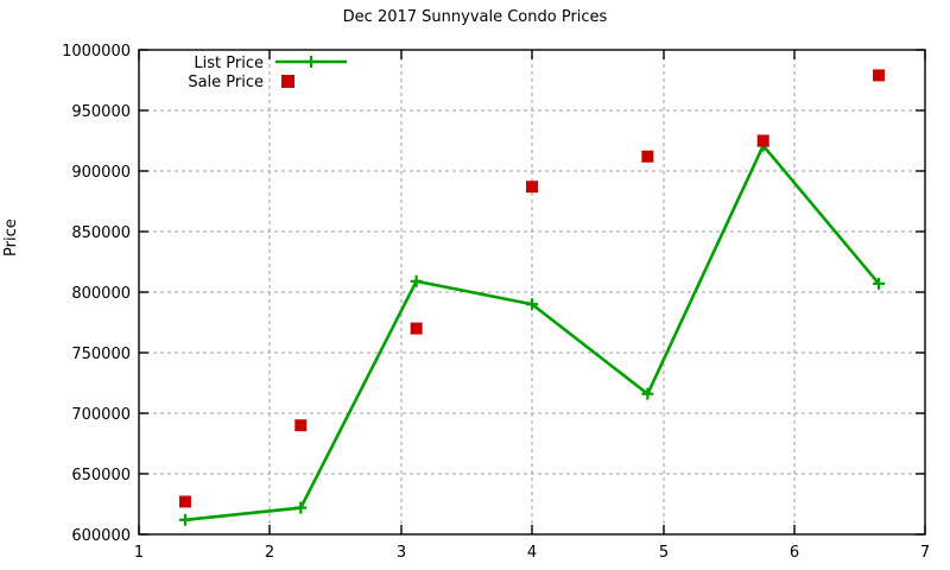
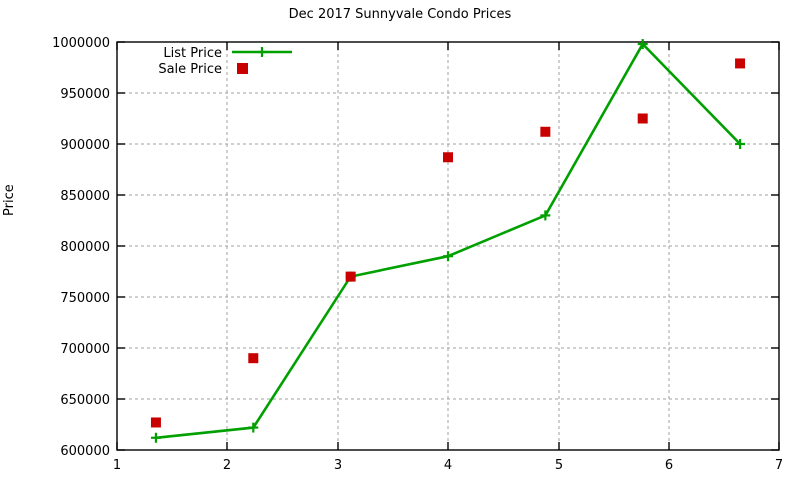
List Price/3: 809000 -> 770000
List Price/5: 716000 -> 830000
List Price/6: 921000 -> 998000
List Price/7: 807000 -> 900000
